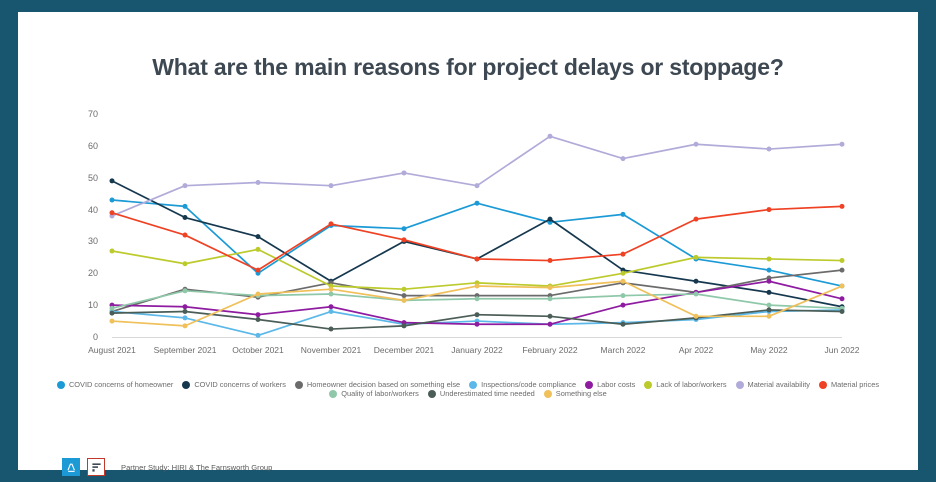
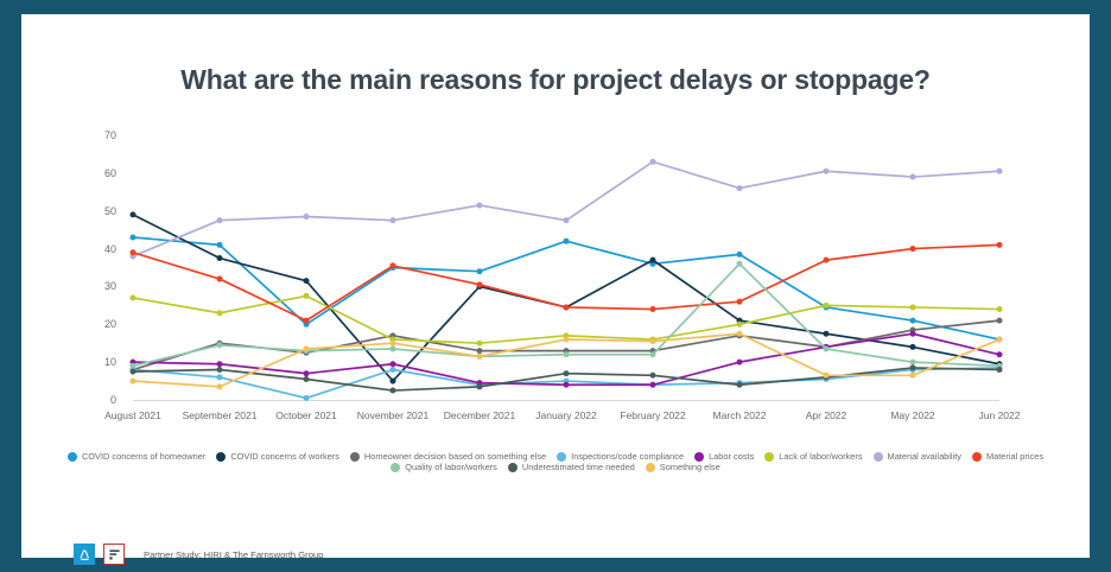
COVID concerns of workers/November 2021: 18 -> 5
Quality of labor/workers/March 2022: 13 -> 36
